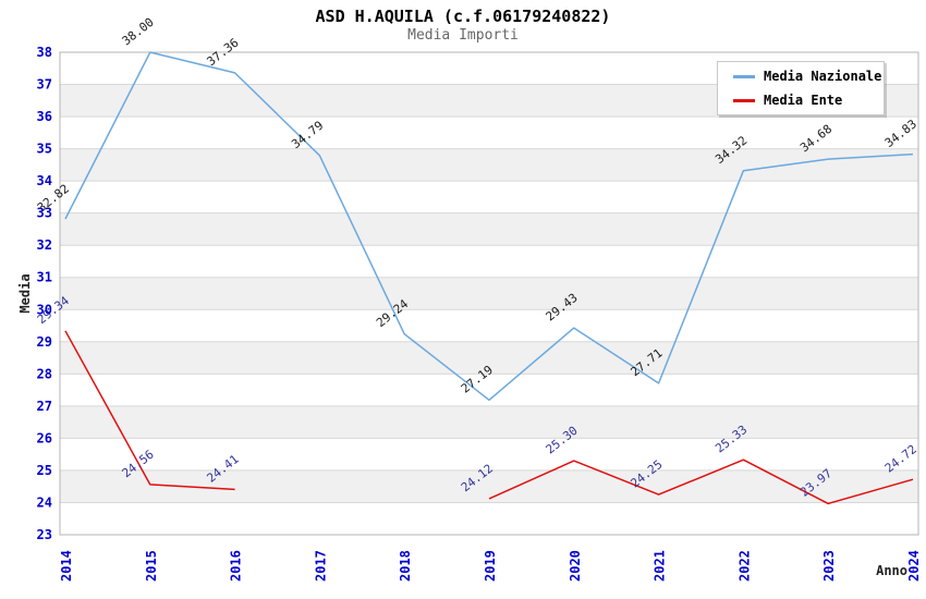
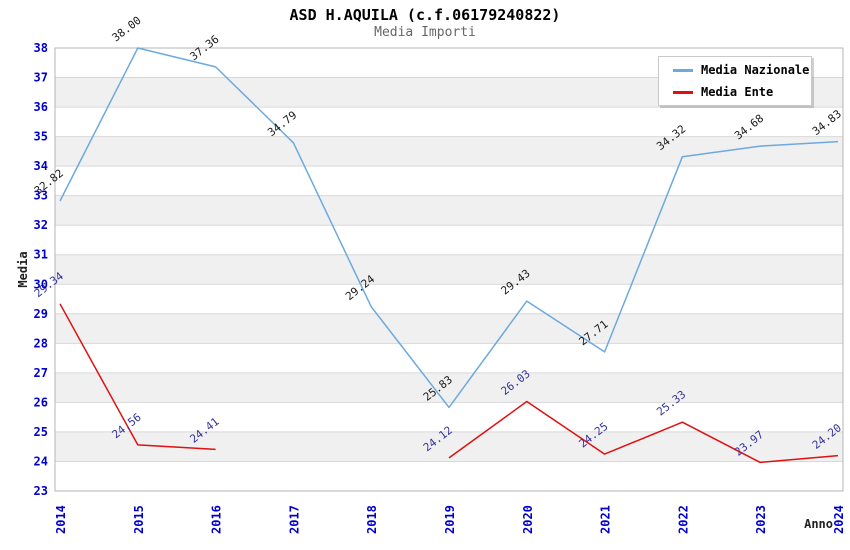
Media Nazionale/2019: 27.19 -> 25.83
Media Ente/2020: 25.30 -> 26.03
Media Ente/2024: 24.72 -> 24.20
